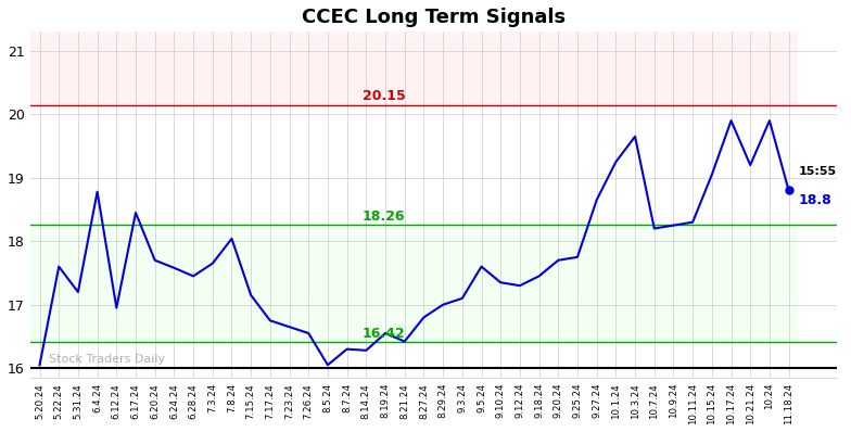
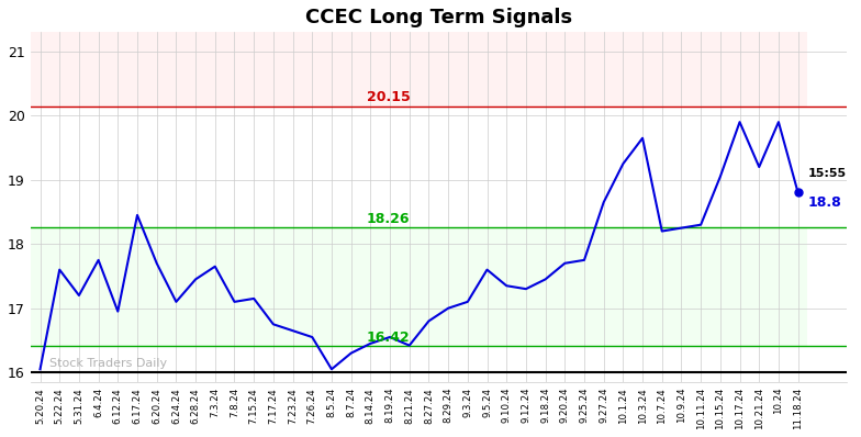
6.4.24: 18.78 -> 17.75
6.24.24: 17.58 -> 17.10
7.8.24: 18.04 -> 17.10
8.14.24: 16.28 -> 16.45
